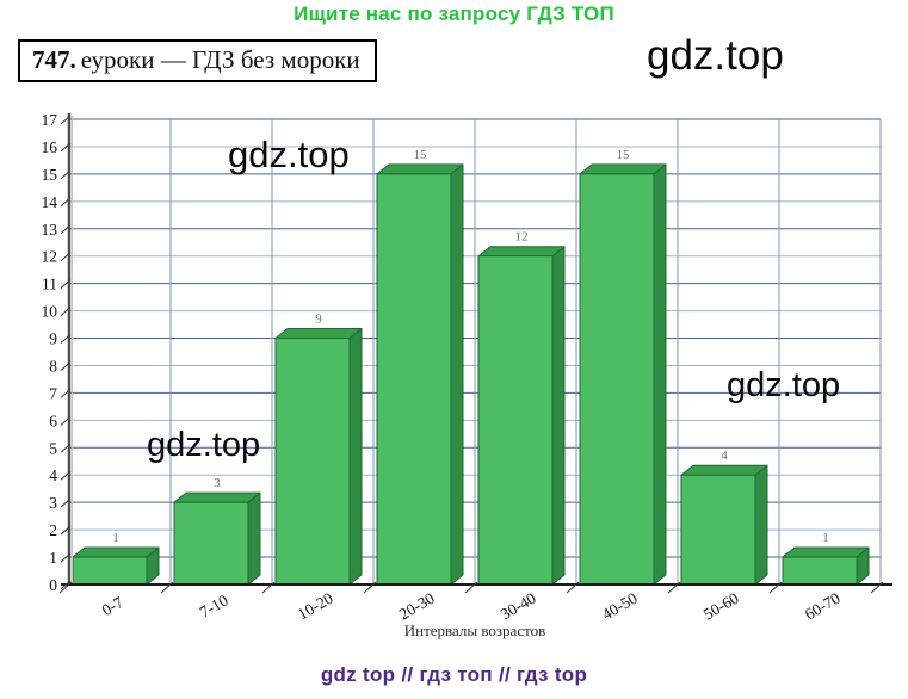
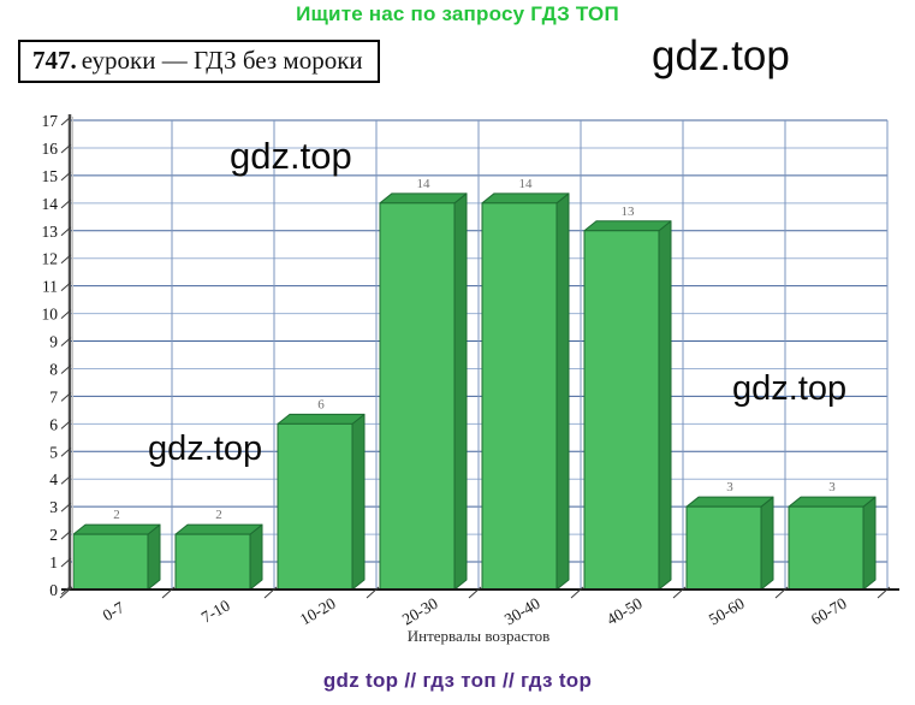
0-7: 1 -> 2
7-10: 3 -> 2
10-20: 9 -> 6
20-30: 15 -> 14
30-40: 12 -> 14
40-50: 15 -> 13
50-60: 4 -> 3
60-70: 1 -> 3
